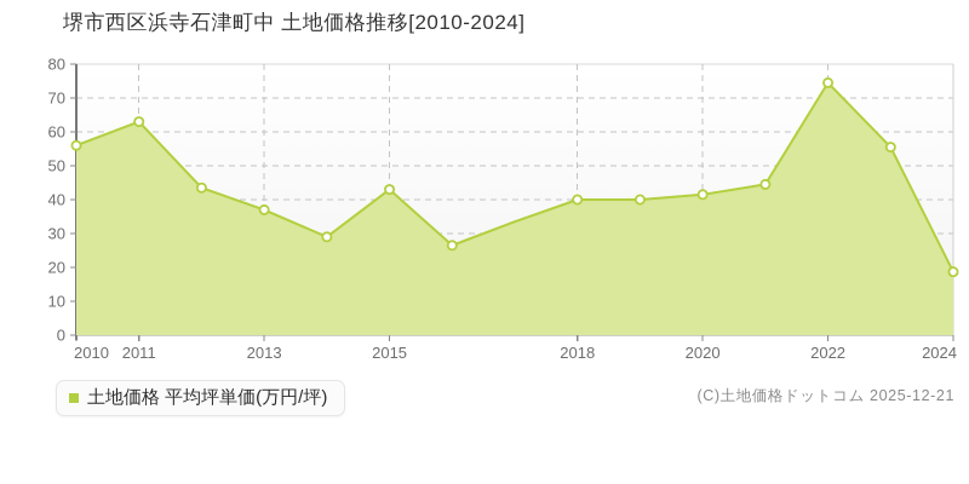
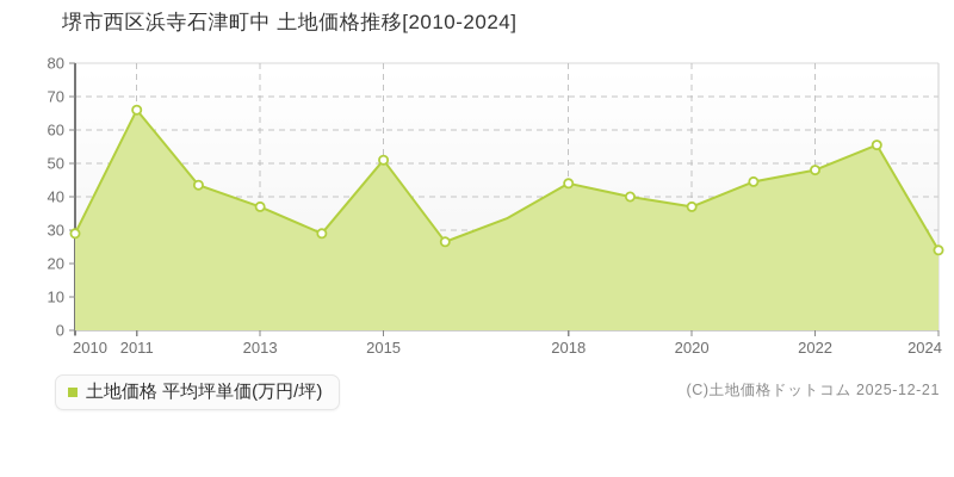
2010: 56 -> 29
2011: 63 -> 66
2015: 43 -> 51
2018: 40 -> 44
2020: 42 -> 37
2022: 74 -> 48
2024: 19 -> 24
